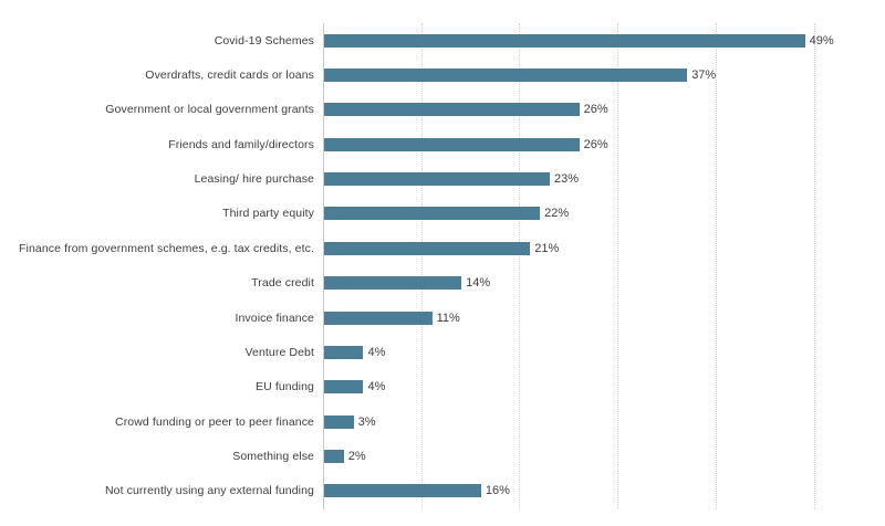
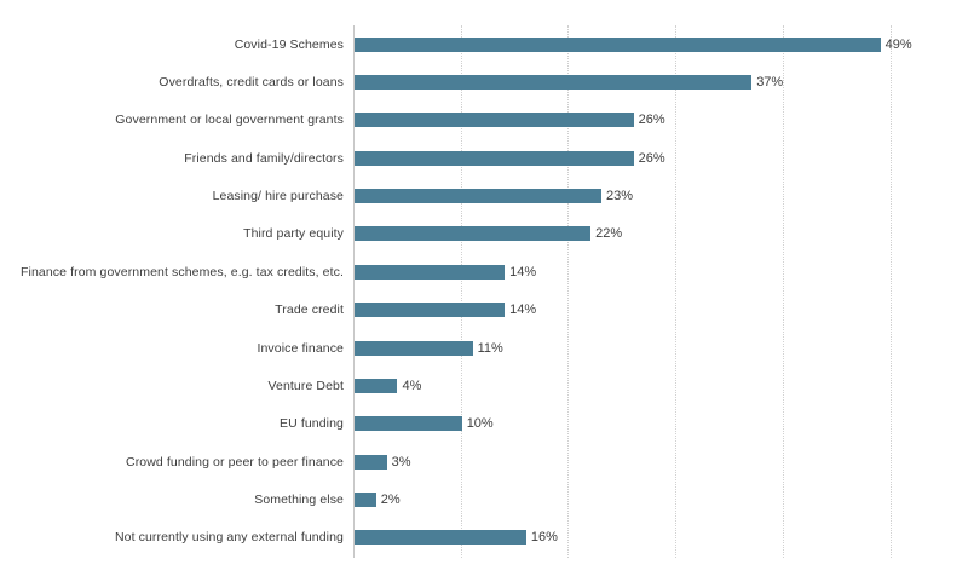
Finance from government schemes, e.g. tax credits, etc.: 21% -> 14%
EU funding: 4% -> 10%
